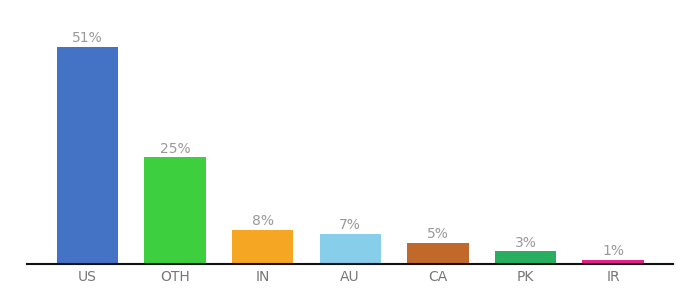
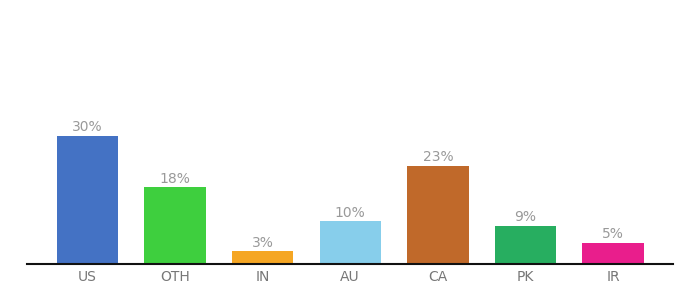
US: 51% -> 30%
OTH: 25% -> 18%
IN: 8% -> 3%
AU: 7% -> 10%
CA: 5% -> 23%
PK: 3% -> 9%
IR: 1% -> 5%
